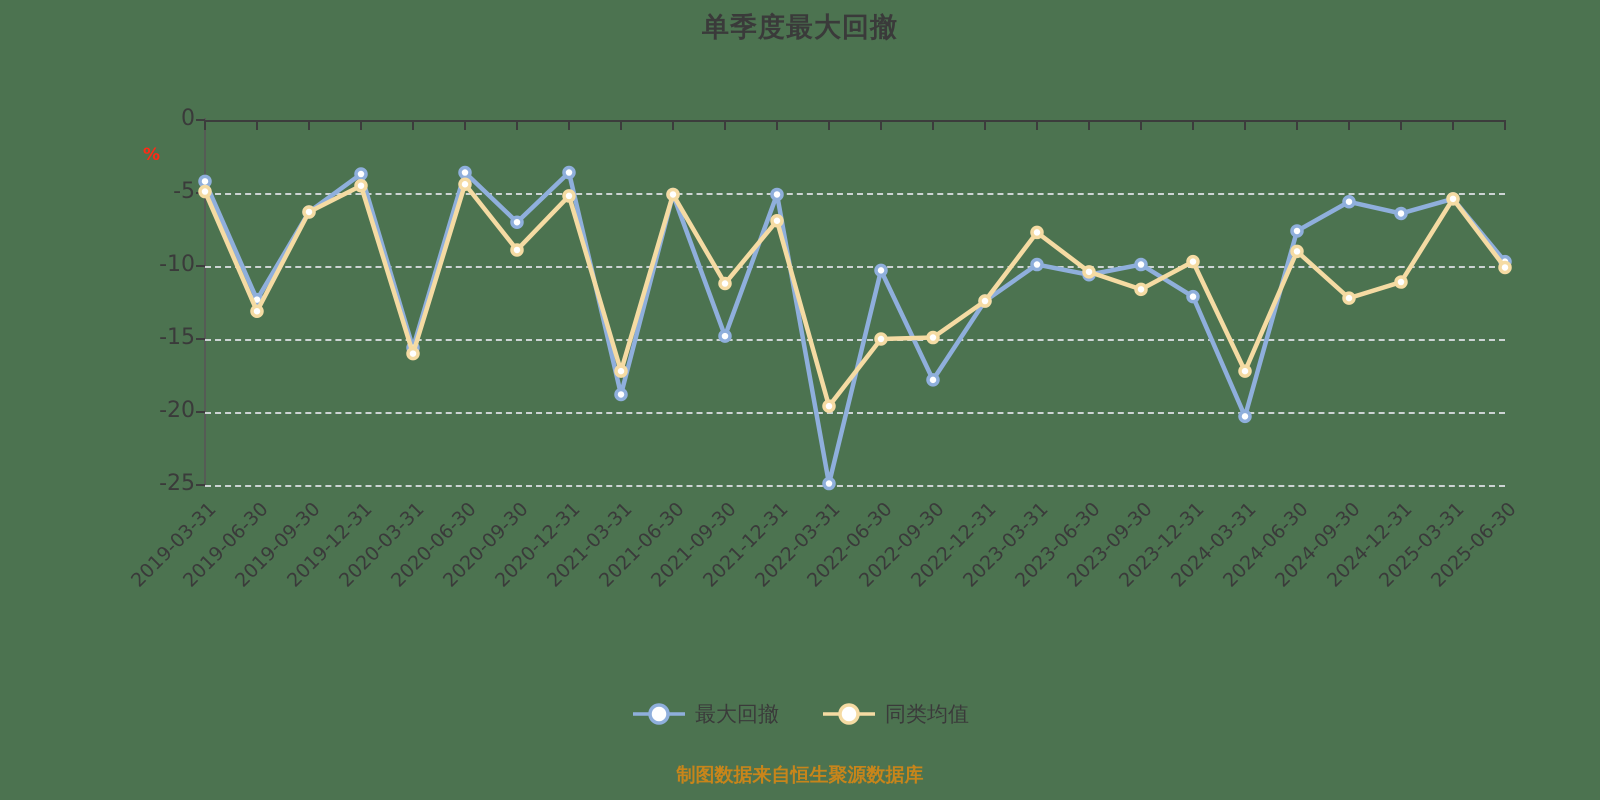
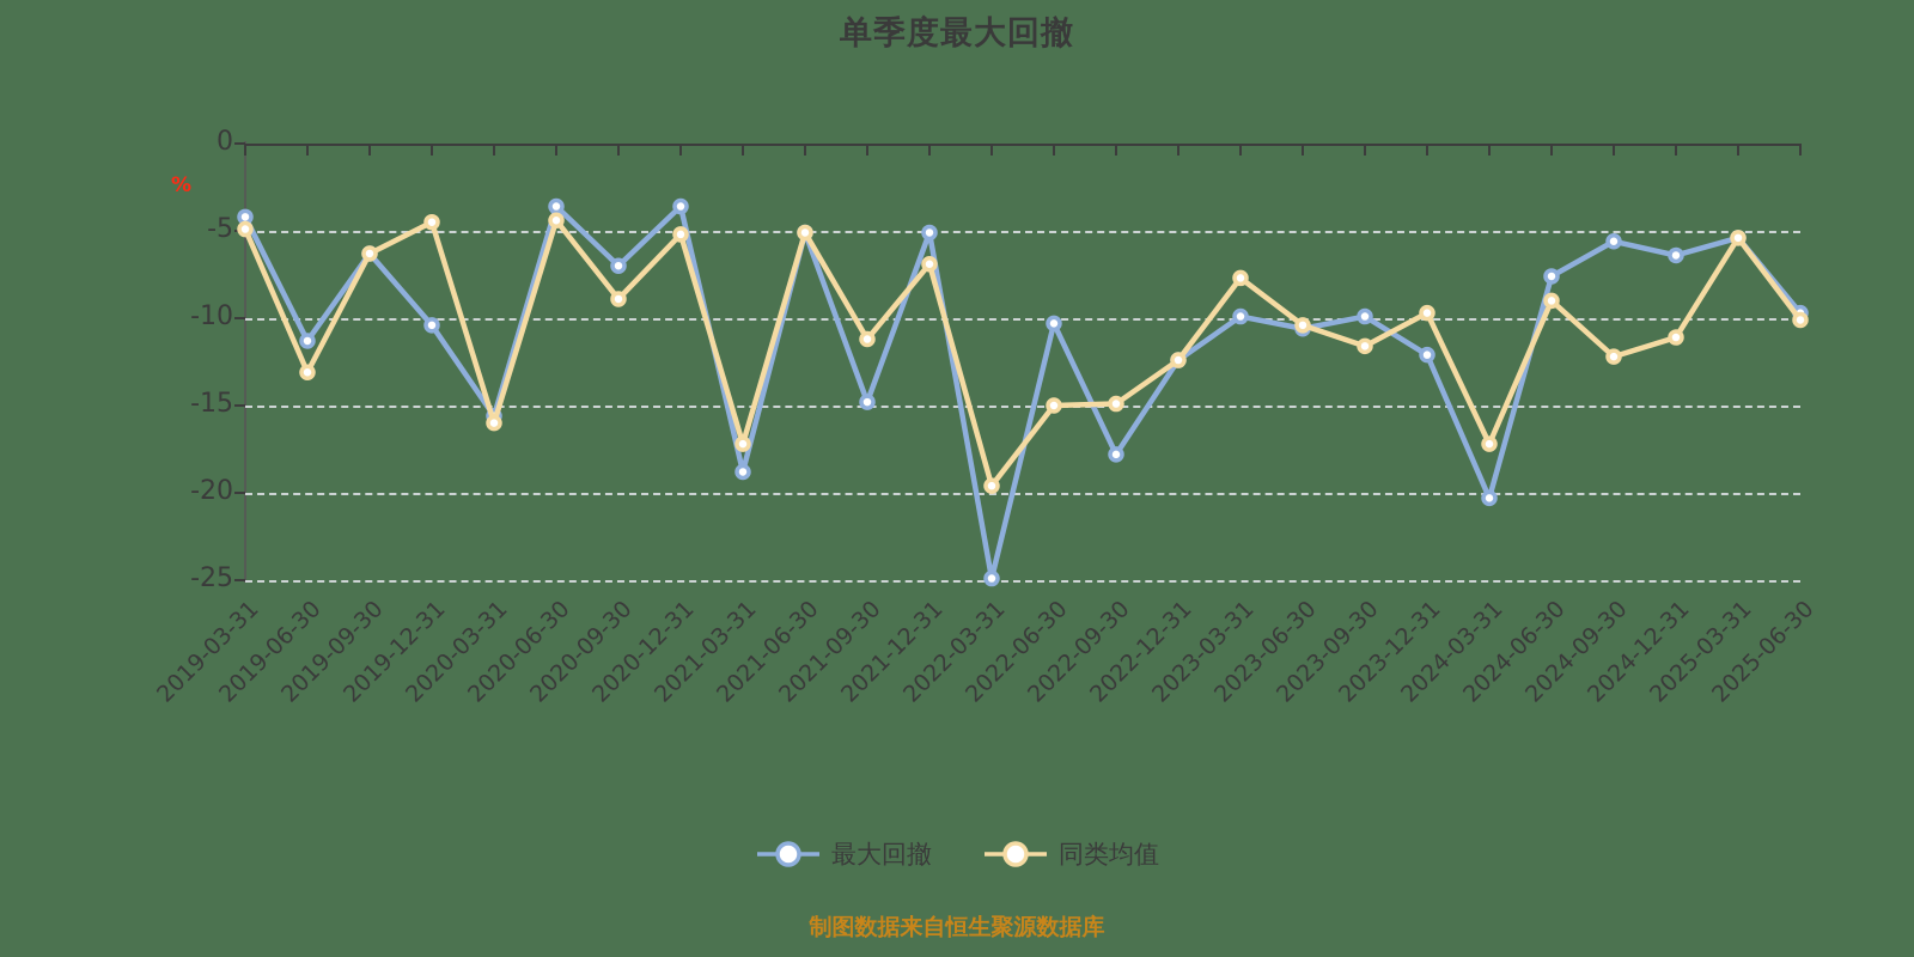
最大回撤/2019-06-30: -12.3 -> -11.3
最大回撤/2019-12-31: -3.7 -> -10.4
